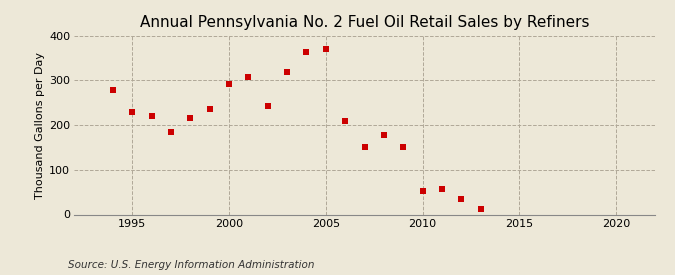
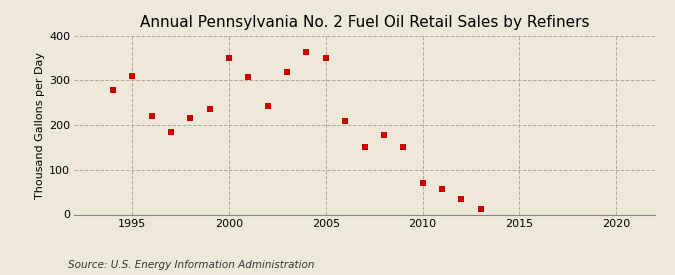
1995: 230 -> 310
2000: 293 -> 350
2005: 370 -> 350
2010: 53 -> 70
